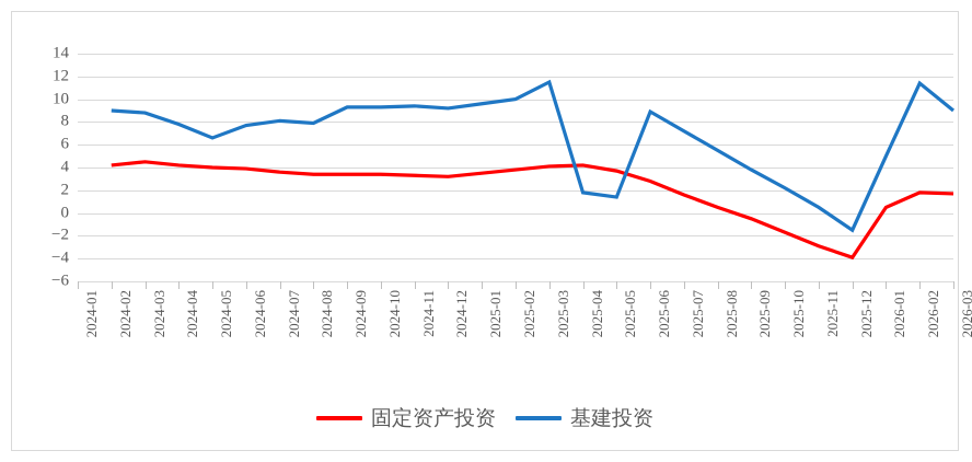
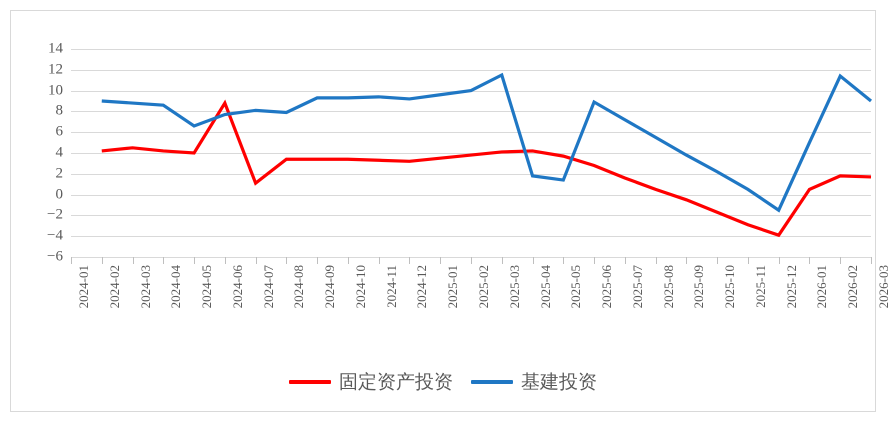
基建投资/2024-04: 7.8 -> 8.6
固定资产投资/2024-06: 3.9 -> 8.8
固定资产投资/2024-07: 3.6 -> 1.1
